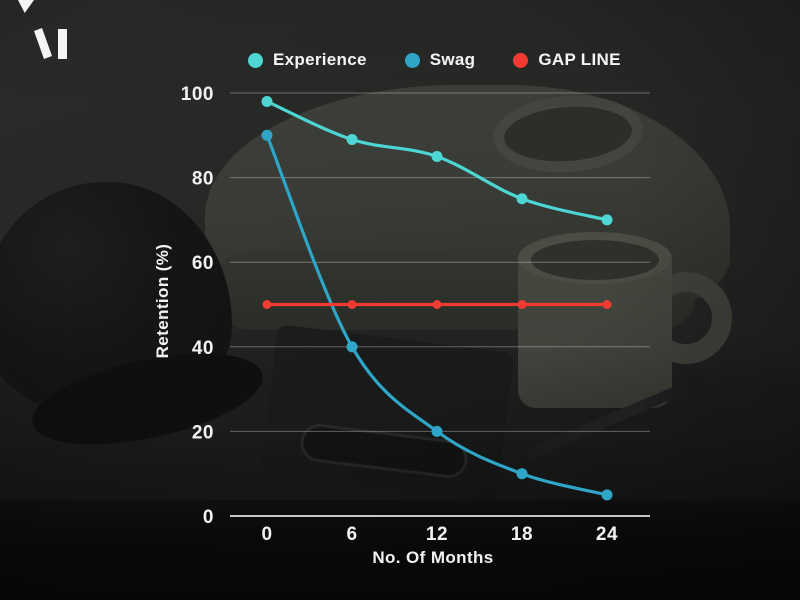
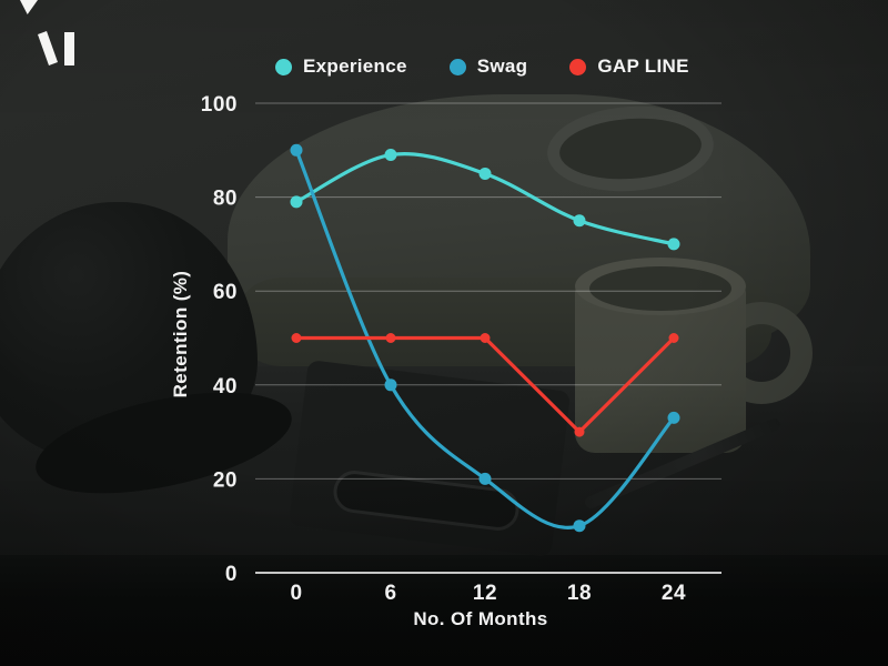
Experience/0: 98 -> 79
GAP LINE/18: 50 -> 30
Swag/24: 5 -> 33
